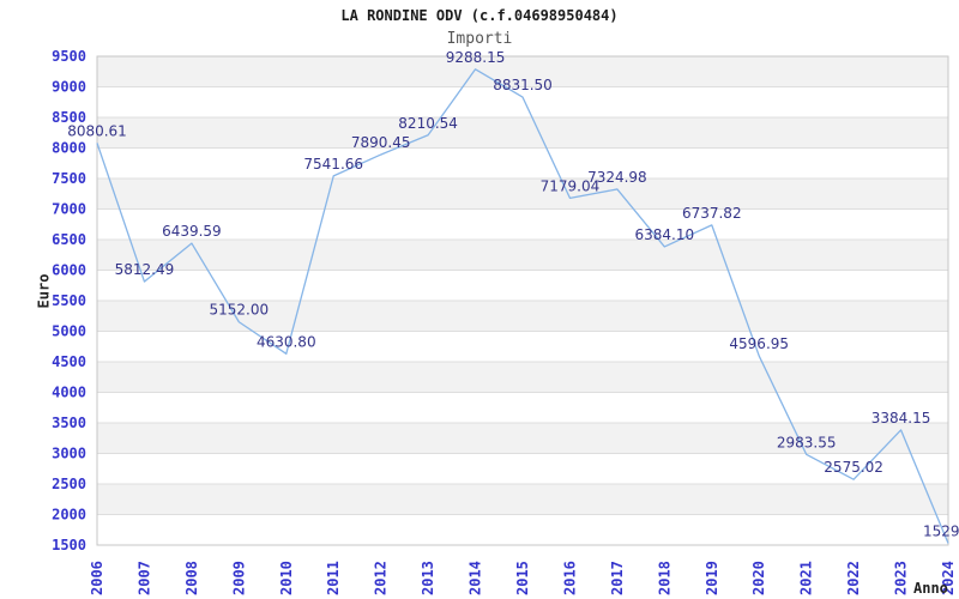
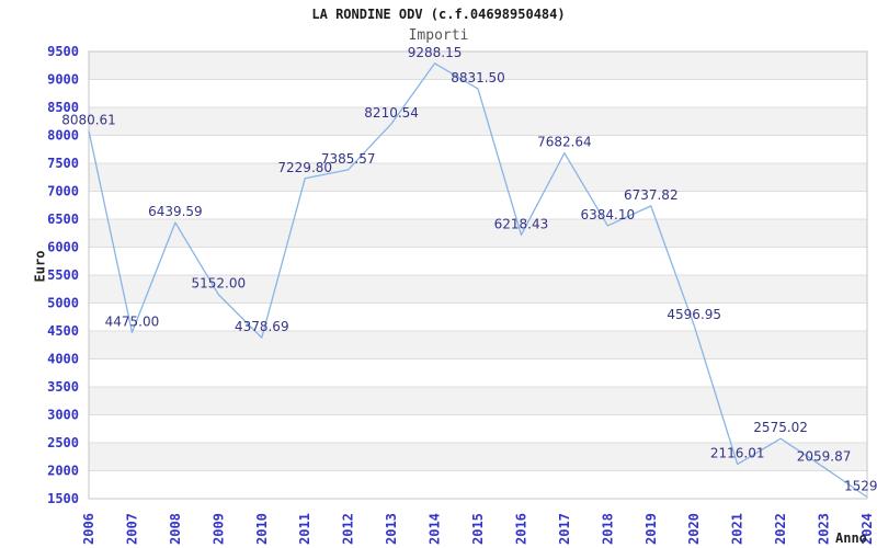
2007: 5812.49 -> 4475.00
2010: 4630.80 -> 4378.69
2011: 7541.66 -> 7229.80
2012: 7890.45 -> 7385.57
2016: 7179.04 -> 6218.43
2017: 7324.98 -> 7682.64
2021: 2983.55 -> 2116.01
2023: 3384.15 -> 2059.87
